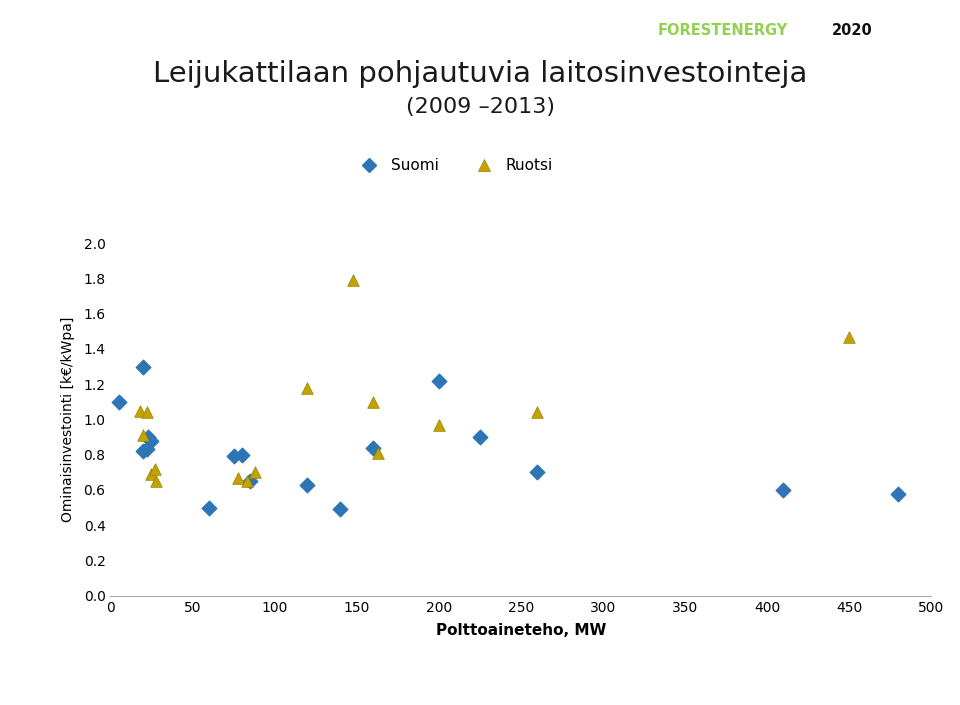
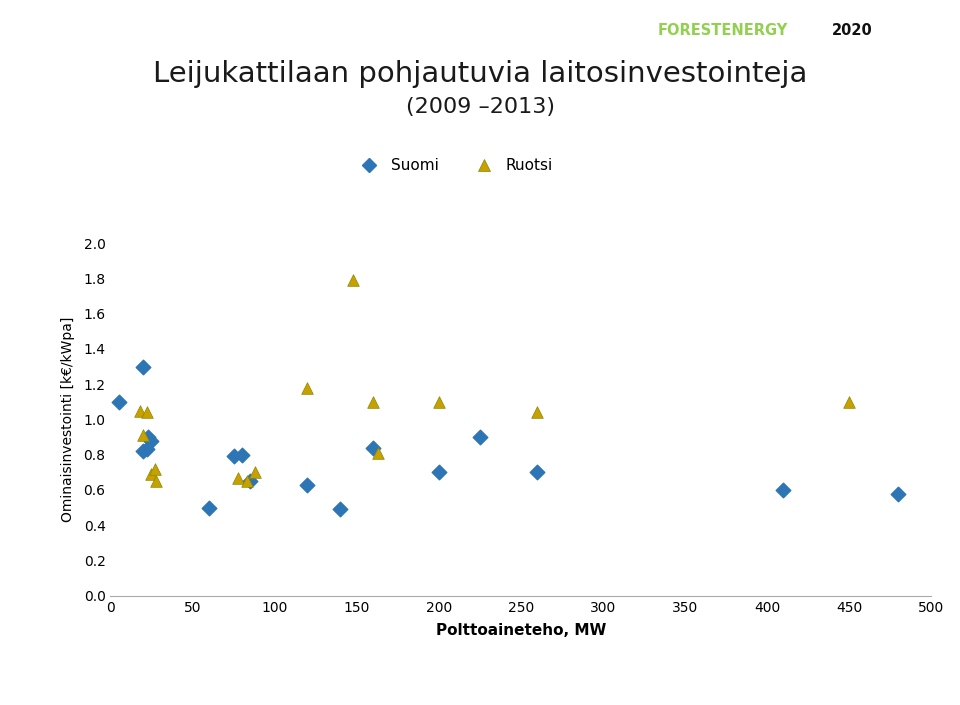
Suomi/200: 1.22 -> 0.70
Ruotsi/200: 0.97 -> 1.10
Ruotsi/450: 1.47 -> 1.10
